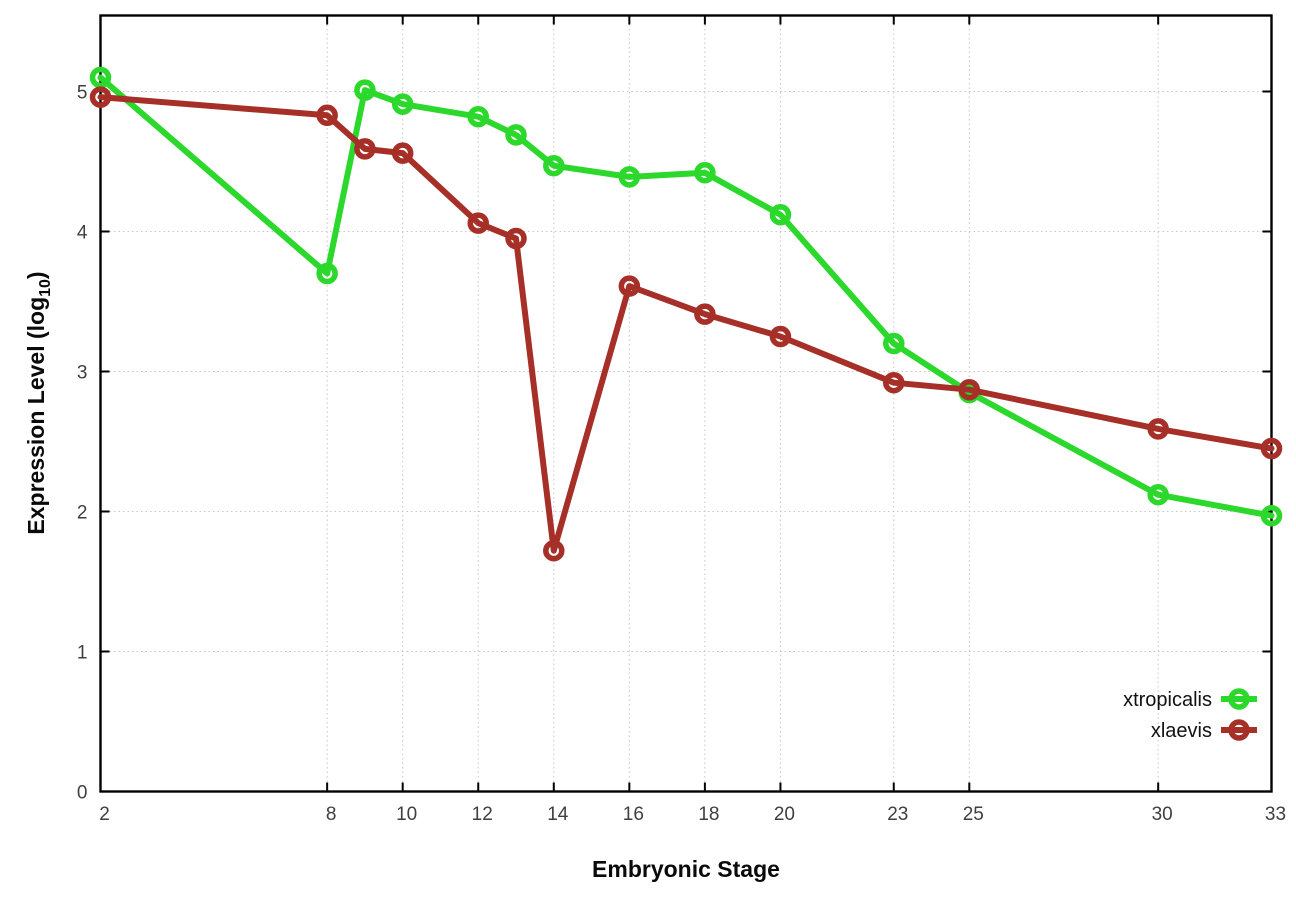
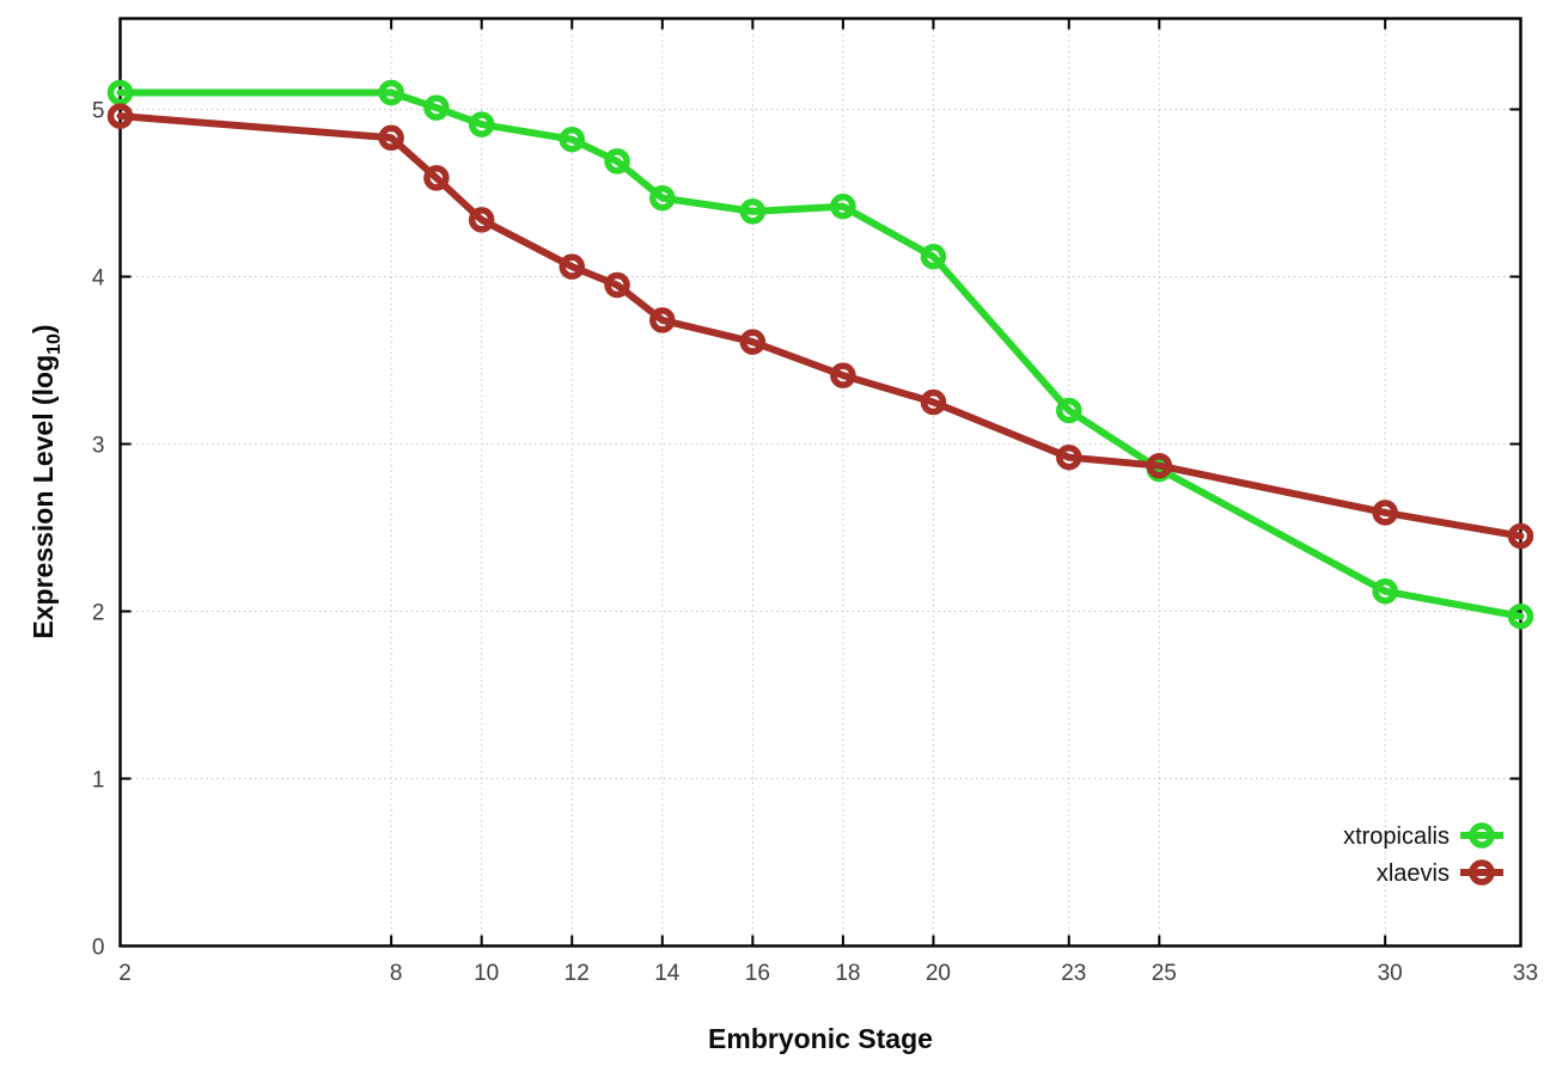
xtropicalis/8: 3.70 -> 5.10
xlaevis/10: 4.56 -> 4.34
xlaevis/14: 1.72 -> 3.74
